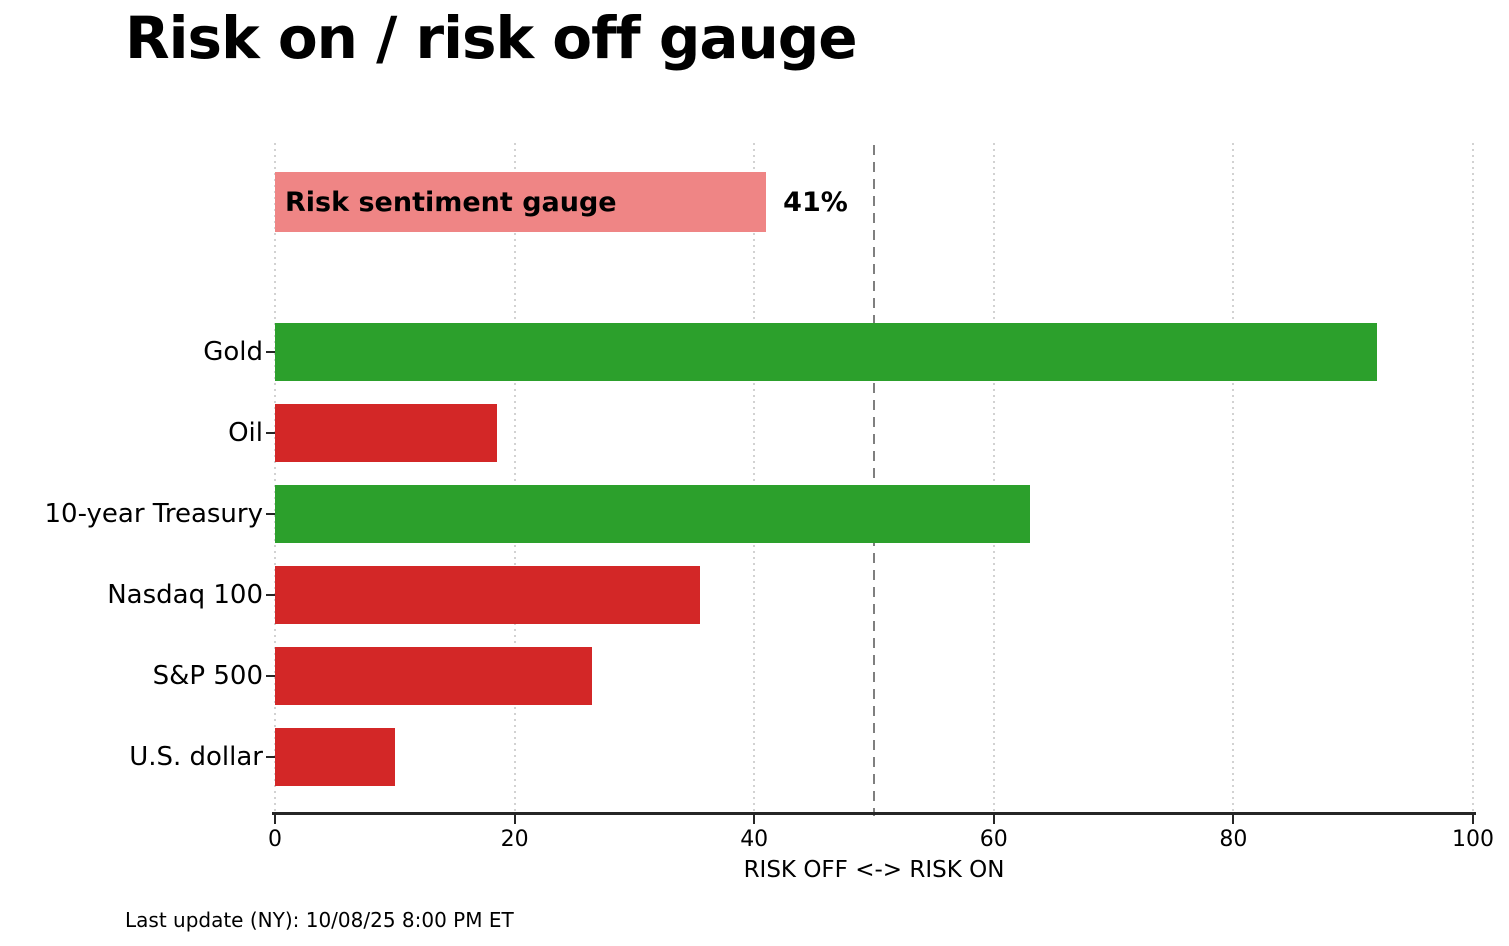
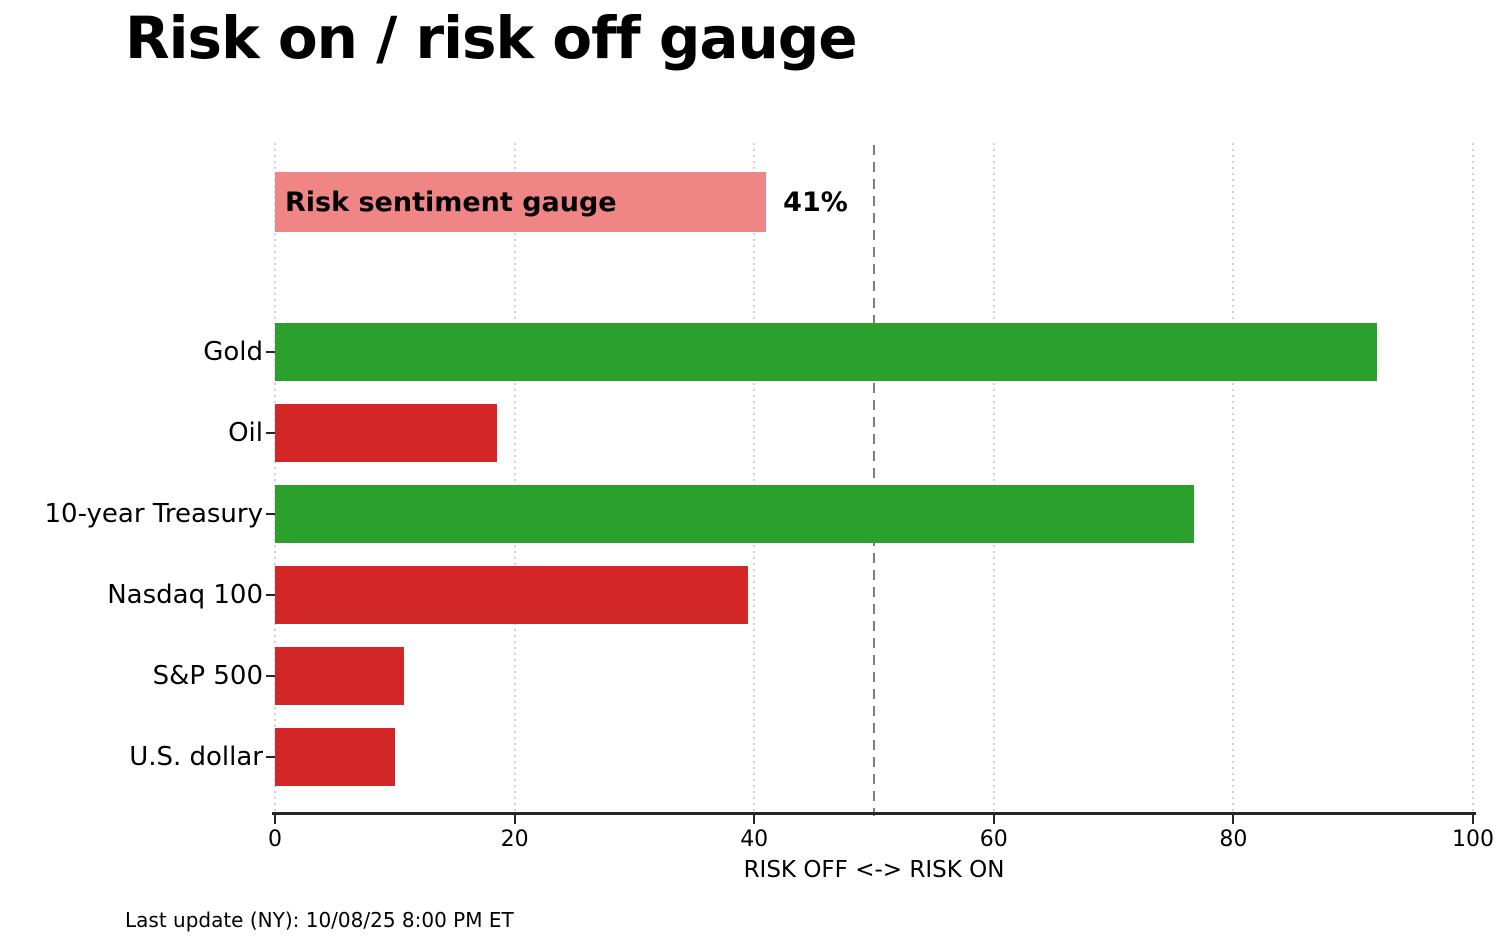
10-year Treasury: 63.0 -> 76.7
Nasdaq 100: 35.5 -> 39.5
S&P 500: 26.5 -> 10.8
